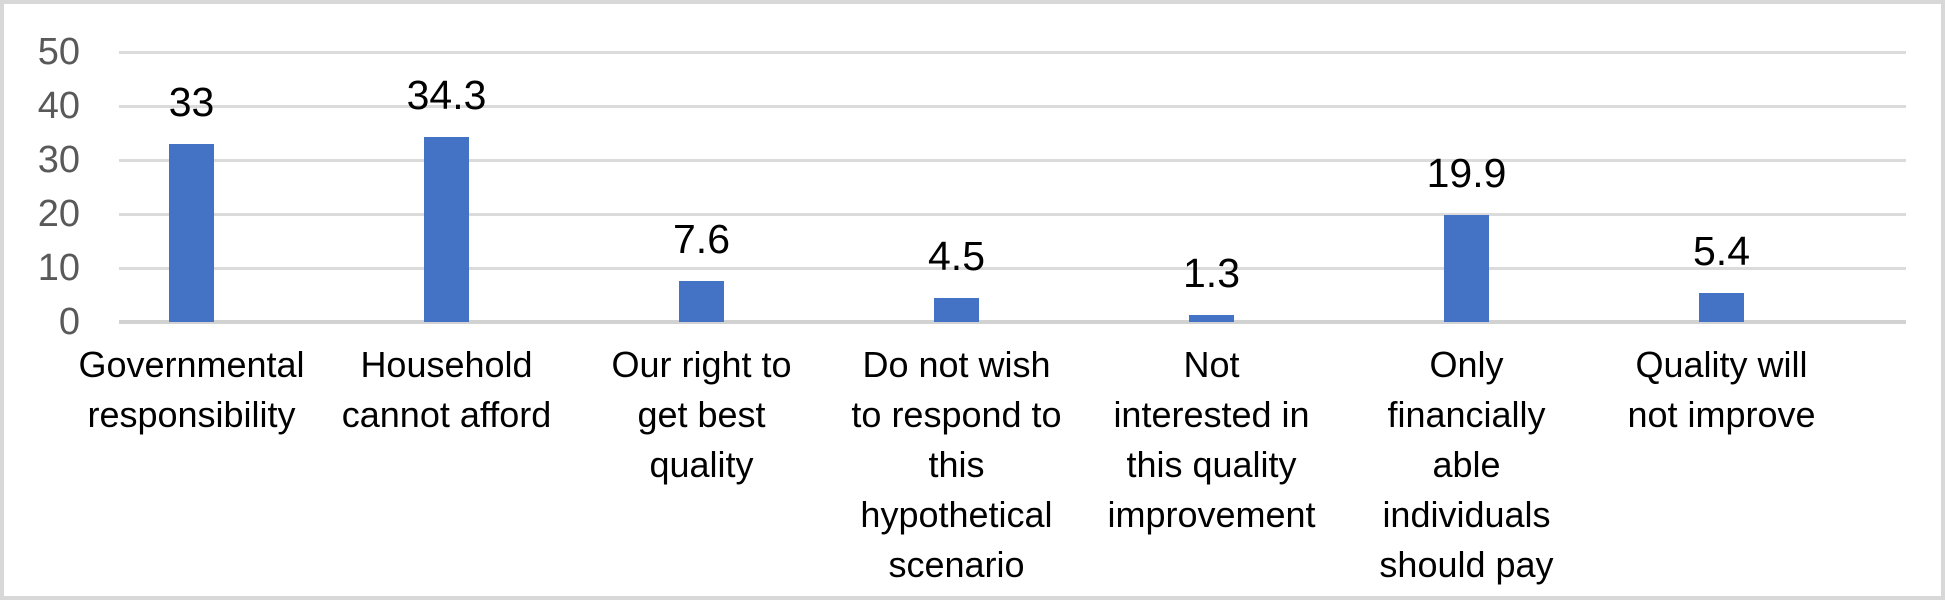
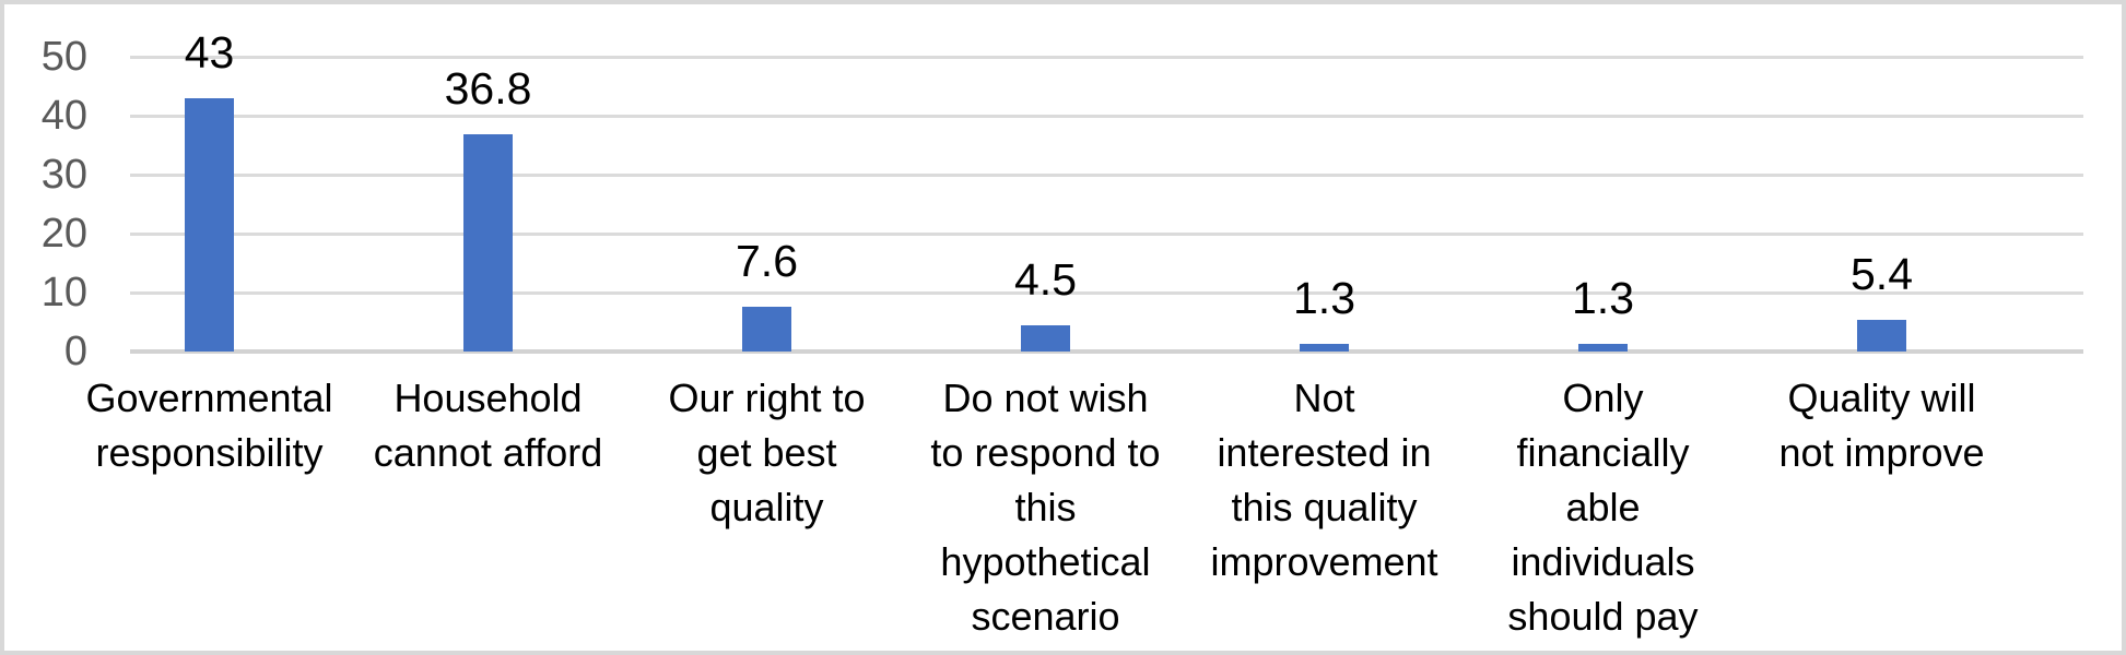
Governmental responsibility: 33 -> 43
Household cannot afford: 34.3 -> 36.8
Only financially able individuals should pay: 19.9 -> 1.3
